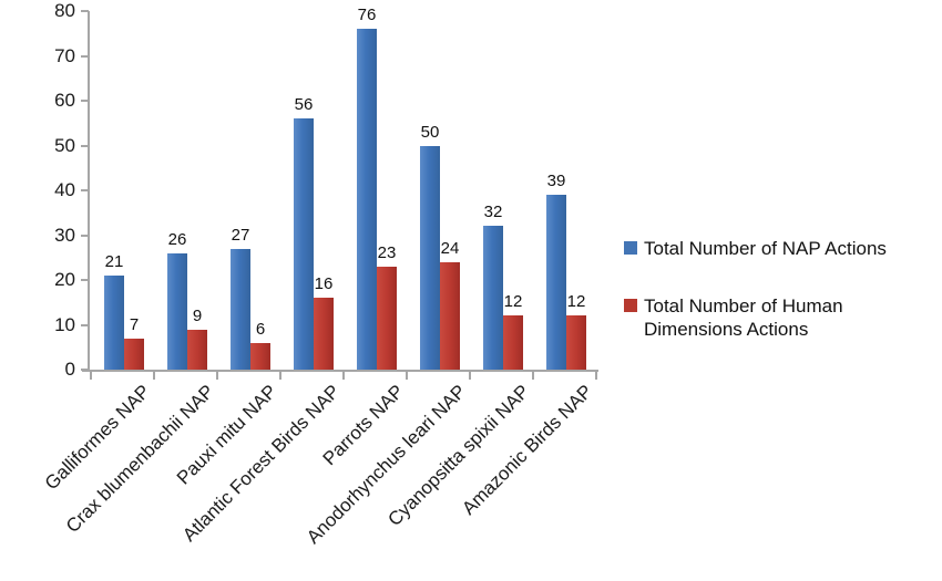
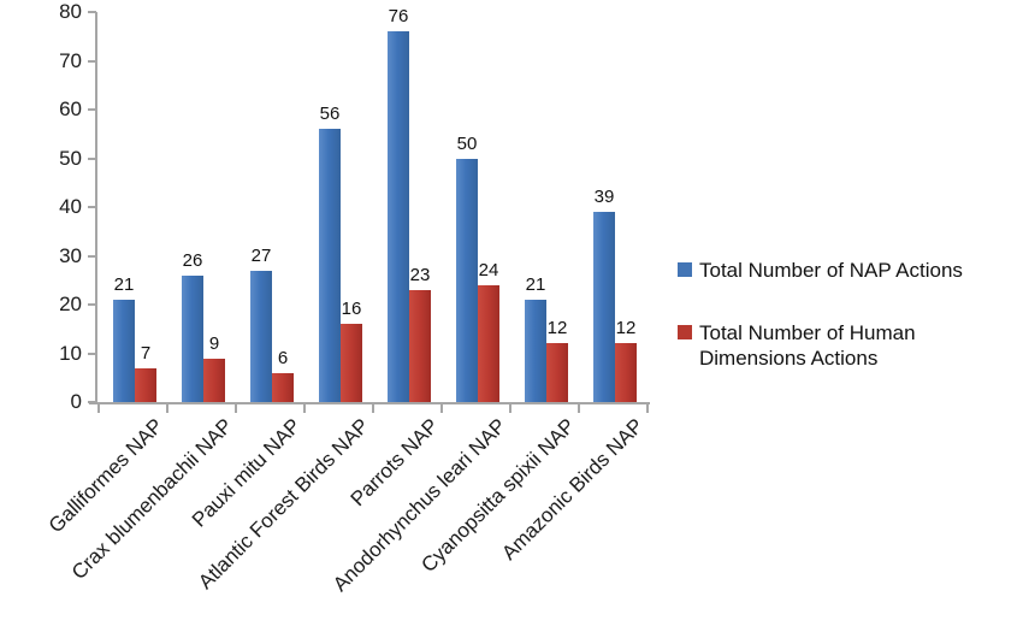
Total Number of NAP Actions/Cyanopsitta spixii NAP: 32 -> 21
